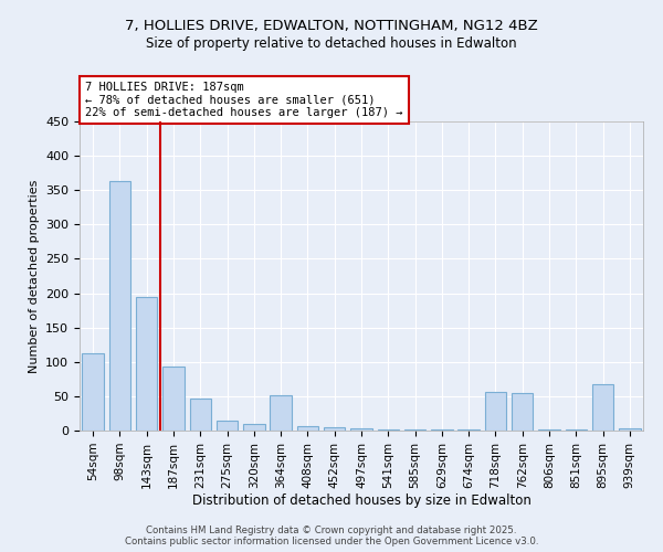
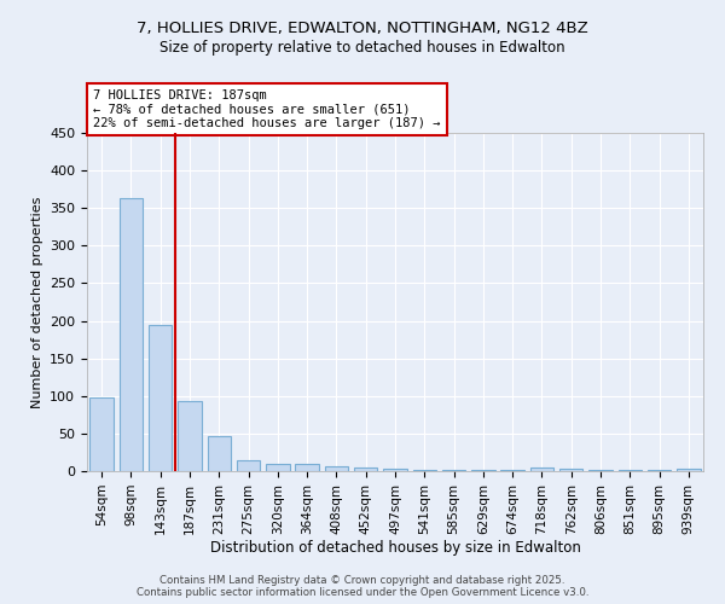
54sqm: 112 -> 98
364sqm: 52 -> 10
718sqm: 56 -> 5
762sqm: 54 -> 4
895sqm: 68 -> 1
